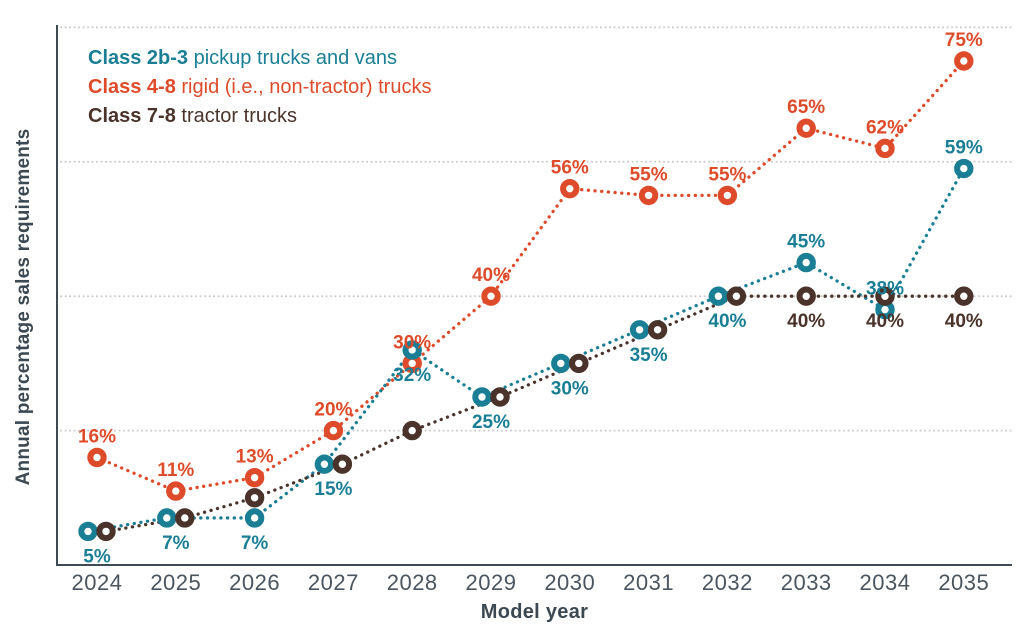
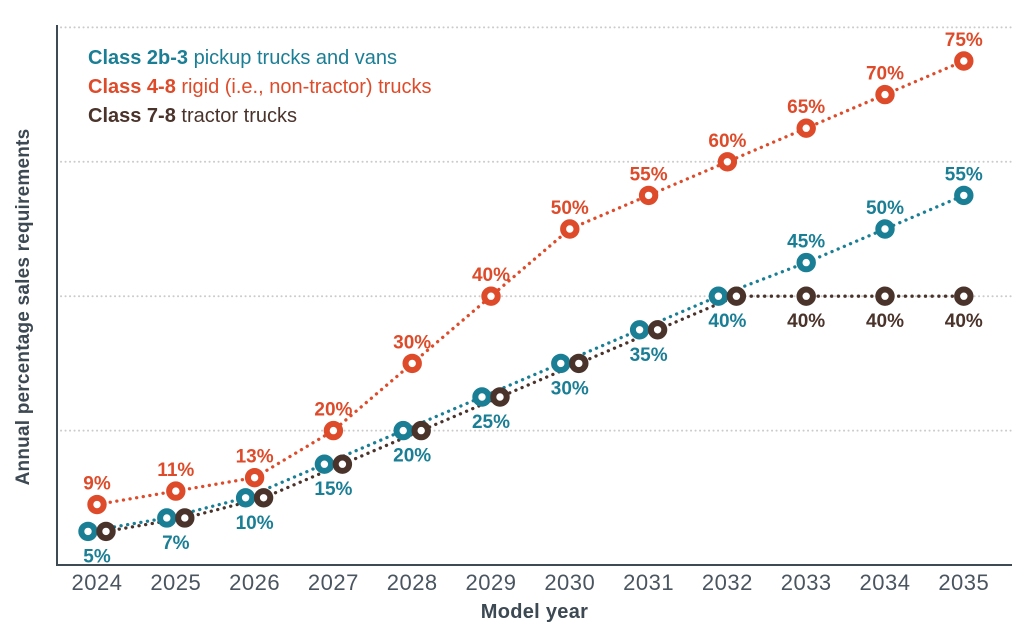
Class 4-8 rigid (i.e., non-tractor) trucks/2024: 16% -> 9%
Class 2b-3 pickup trucks and vans/2026: 7% -> 10%
Class 2b-3 pickup trucks and vans/2028: 32% -> 20%
Class 4-8 rigid (i.e., non-tractor) trucks/2030: 56% -> 50%
Class 4-8 rigid (i.e., non-tractor) trucks/2032: 55% -> 60%
Class 2b-3 pickup trucks and vans/2034: 38% -> 50%
Class 4-8 rigid (i.e., non-tractor) trucks/2034: 62% -> 70%
Class 2b-3 pickup trucks and vans/2035: 59% -> 55%
